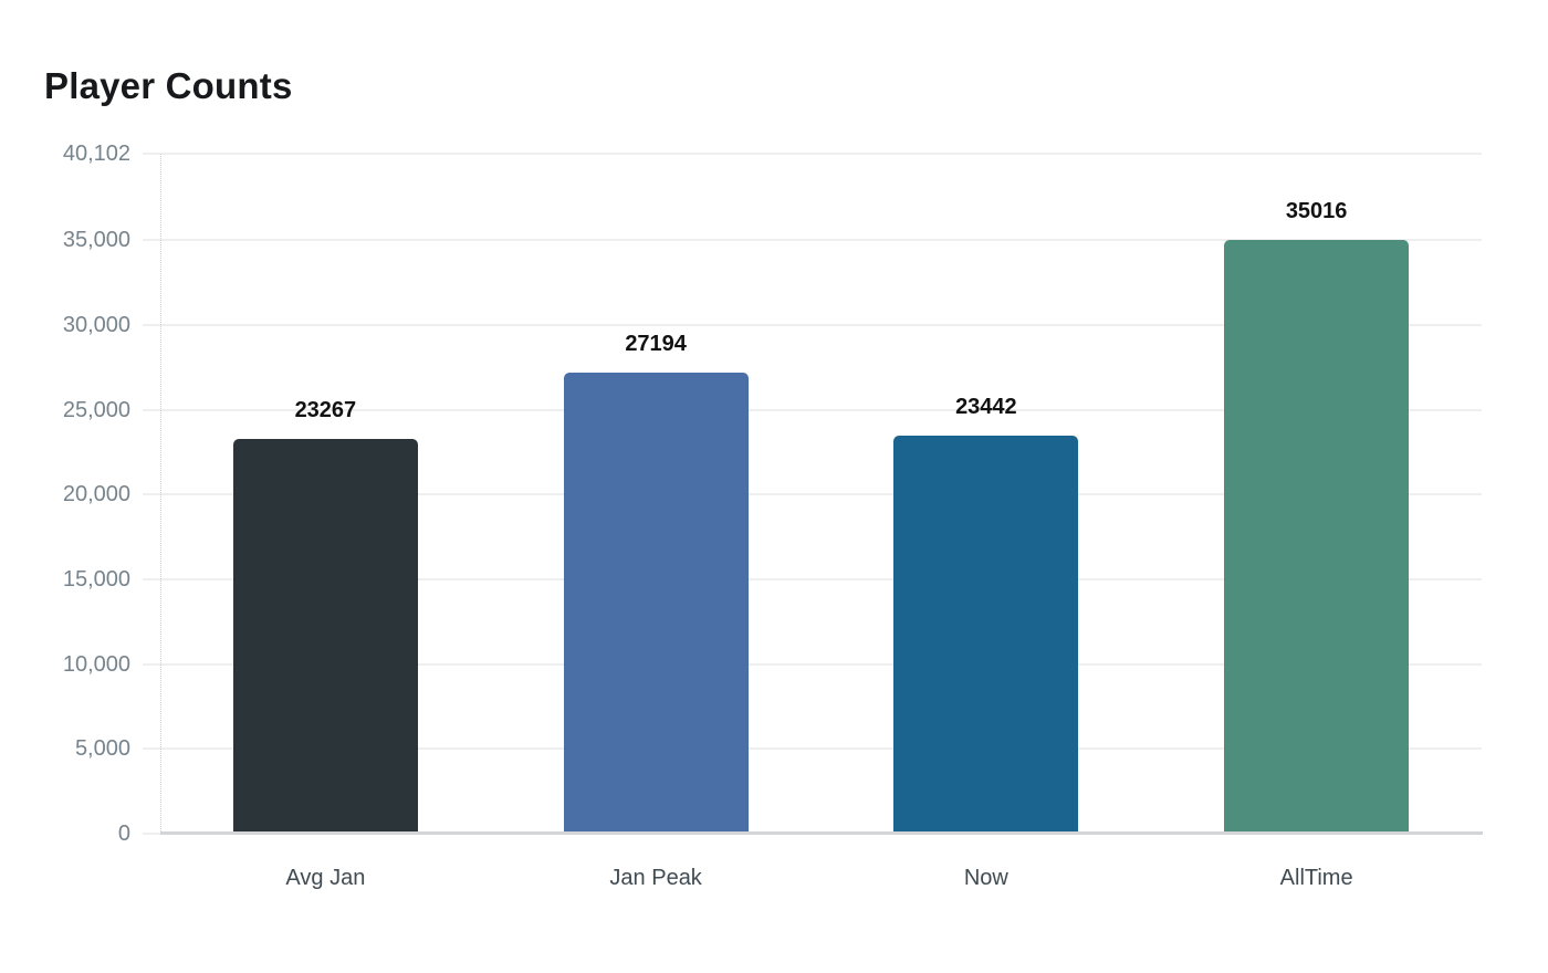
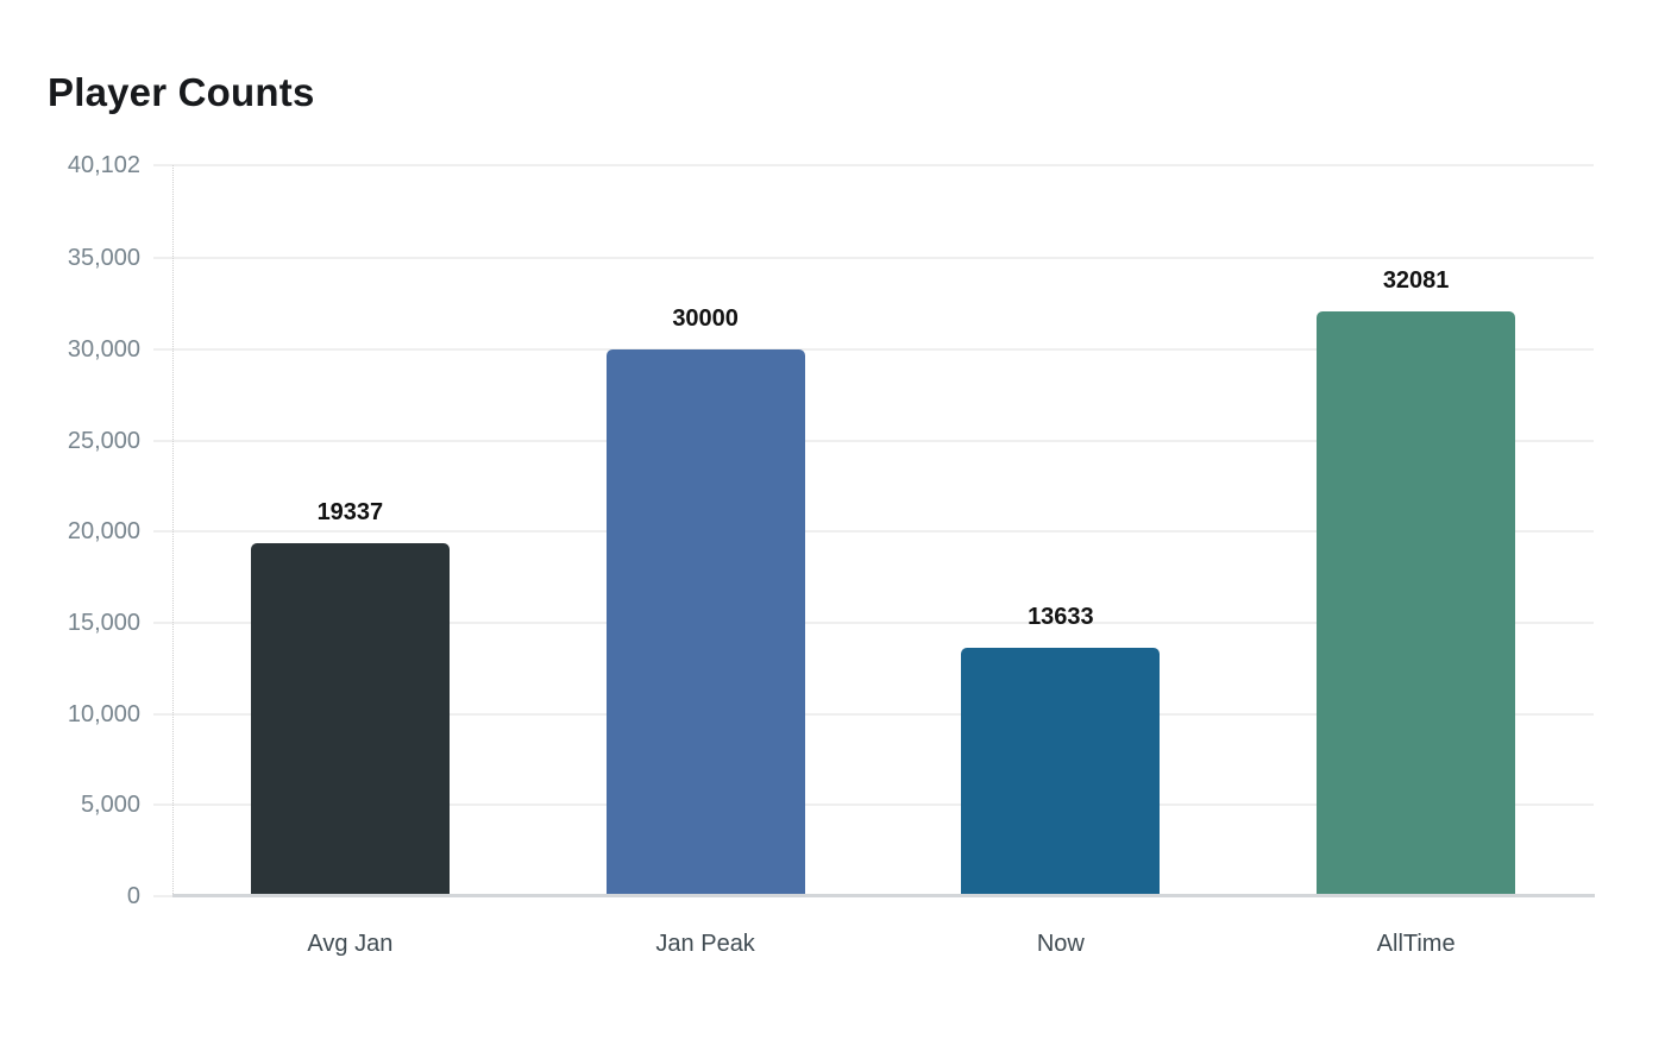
Avg Jan: 23267 -> 19337
Jan Peak: 27194 -> 30000
Now: 23442 -> 13633
AllTime: 35016 -> 32081
